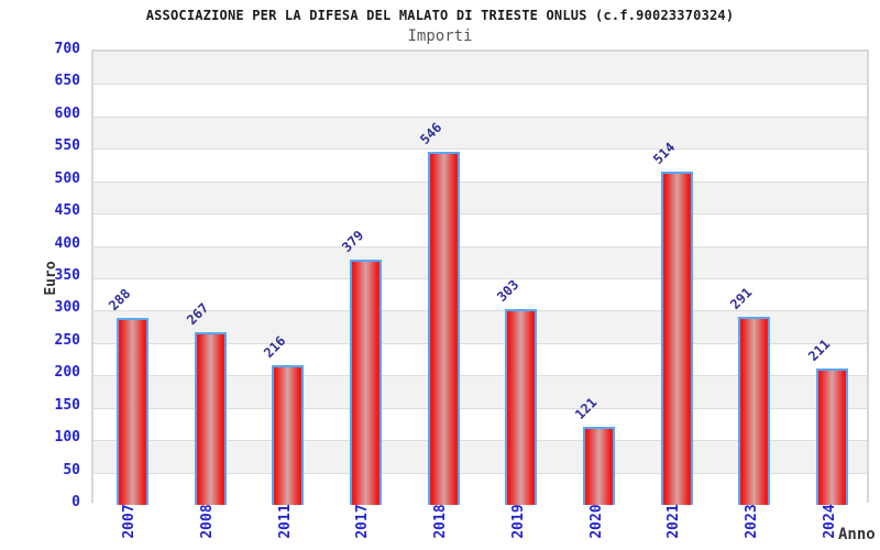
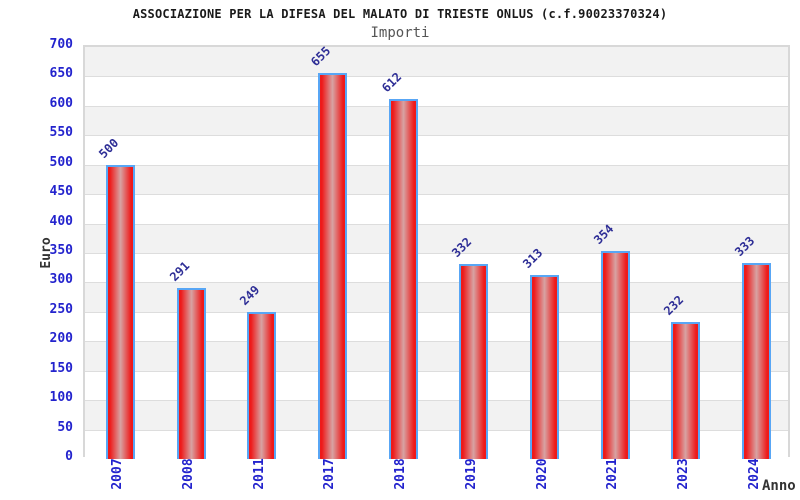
2007: 288 -> 500
2008: 267 -> 291
2011: 216 -> 249
2017: 379 -> 655
2018: 546 -> 612
2019: 303 -> 332
2020: 121 -> 313
2021: 514 -> 354
2023: 291 -> 232
2024: 211 -> 333
